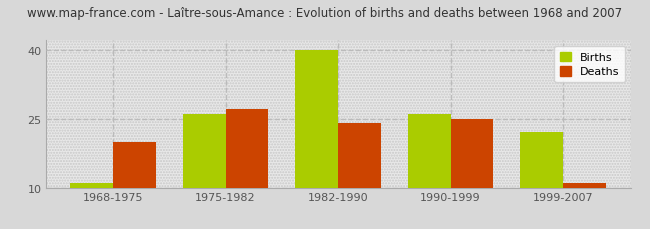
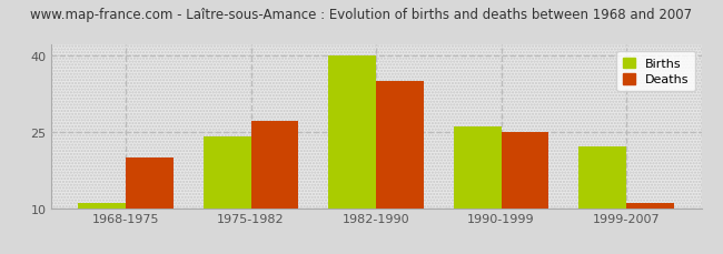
Births/1975-1982: 26 -> 24
Deaths/1982-1990: 24 -> 35
